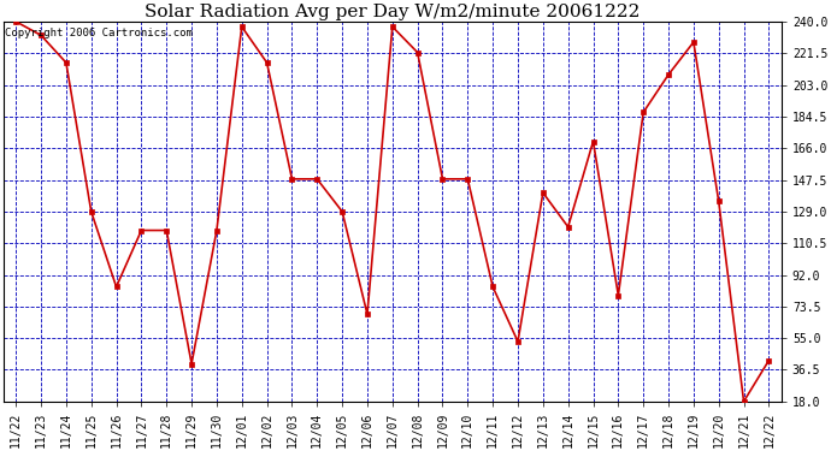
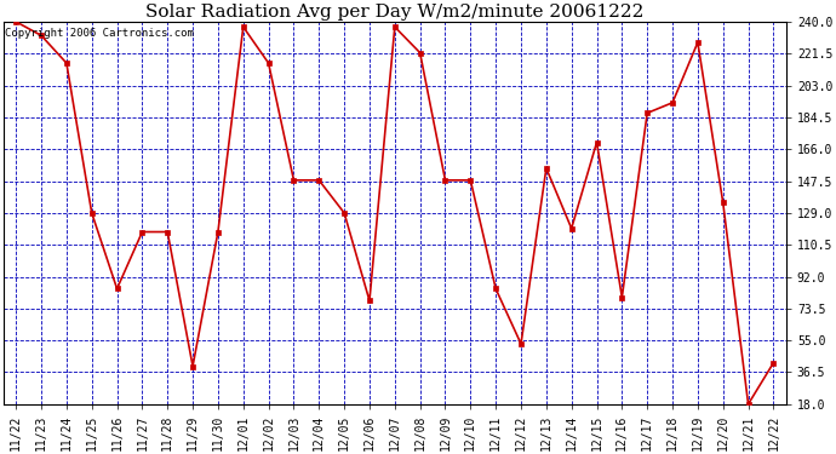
12/06: 69 -> 78
12/13: 140 -> 155
12/18: 209 -> 193
